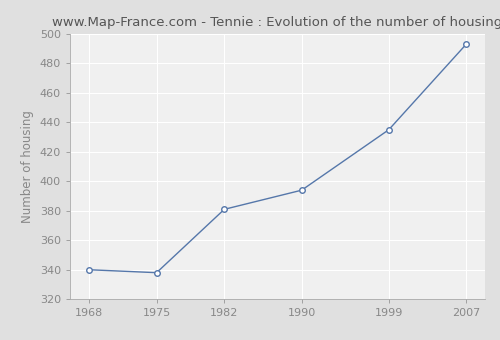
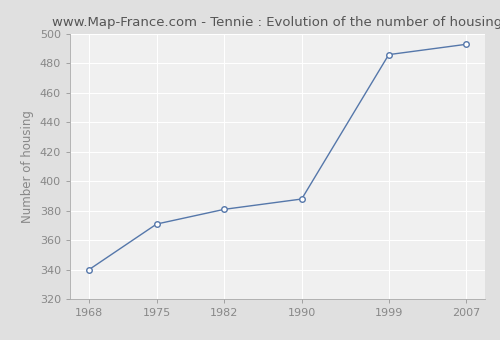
1975: 338 -> 371
1990: 394 -> 388
1999: 435 -> 486
